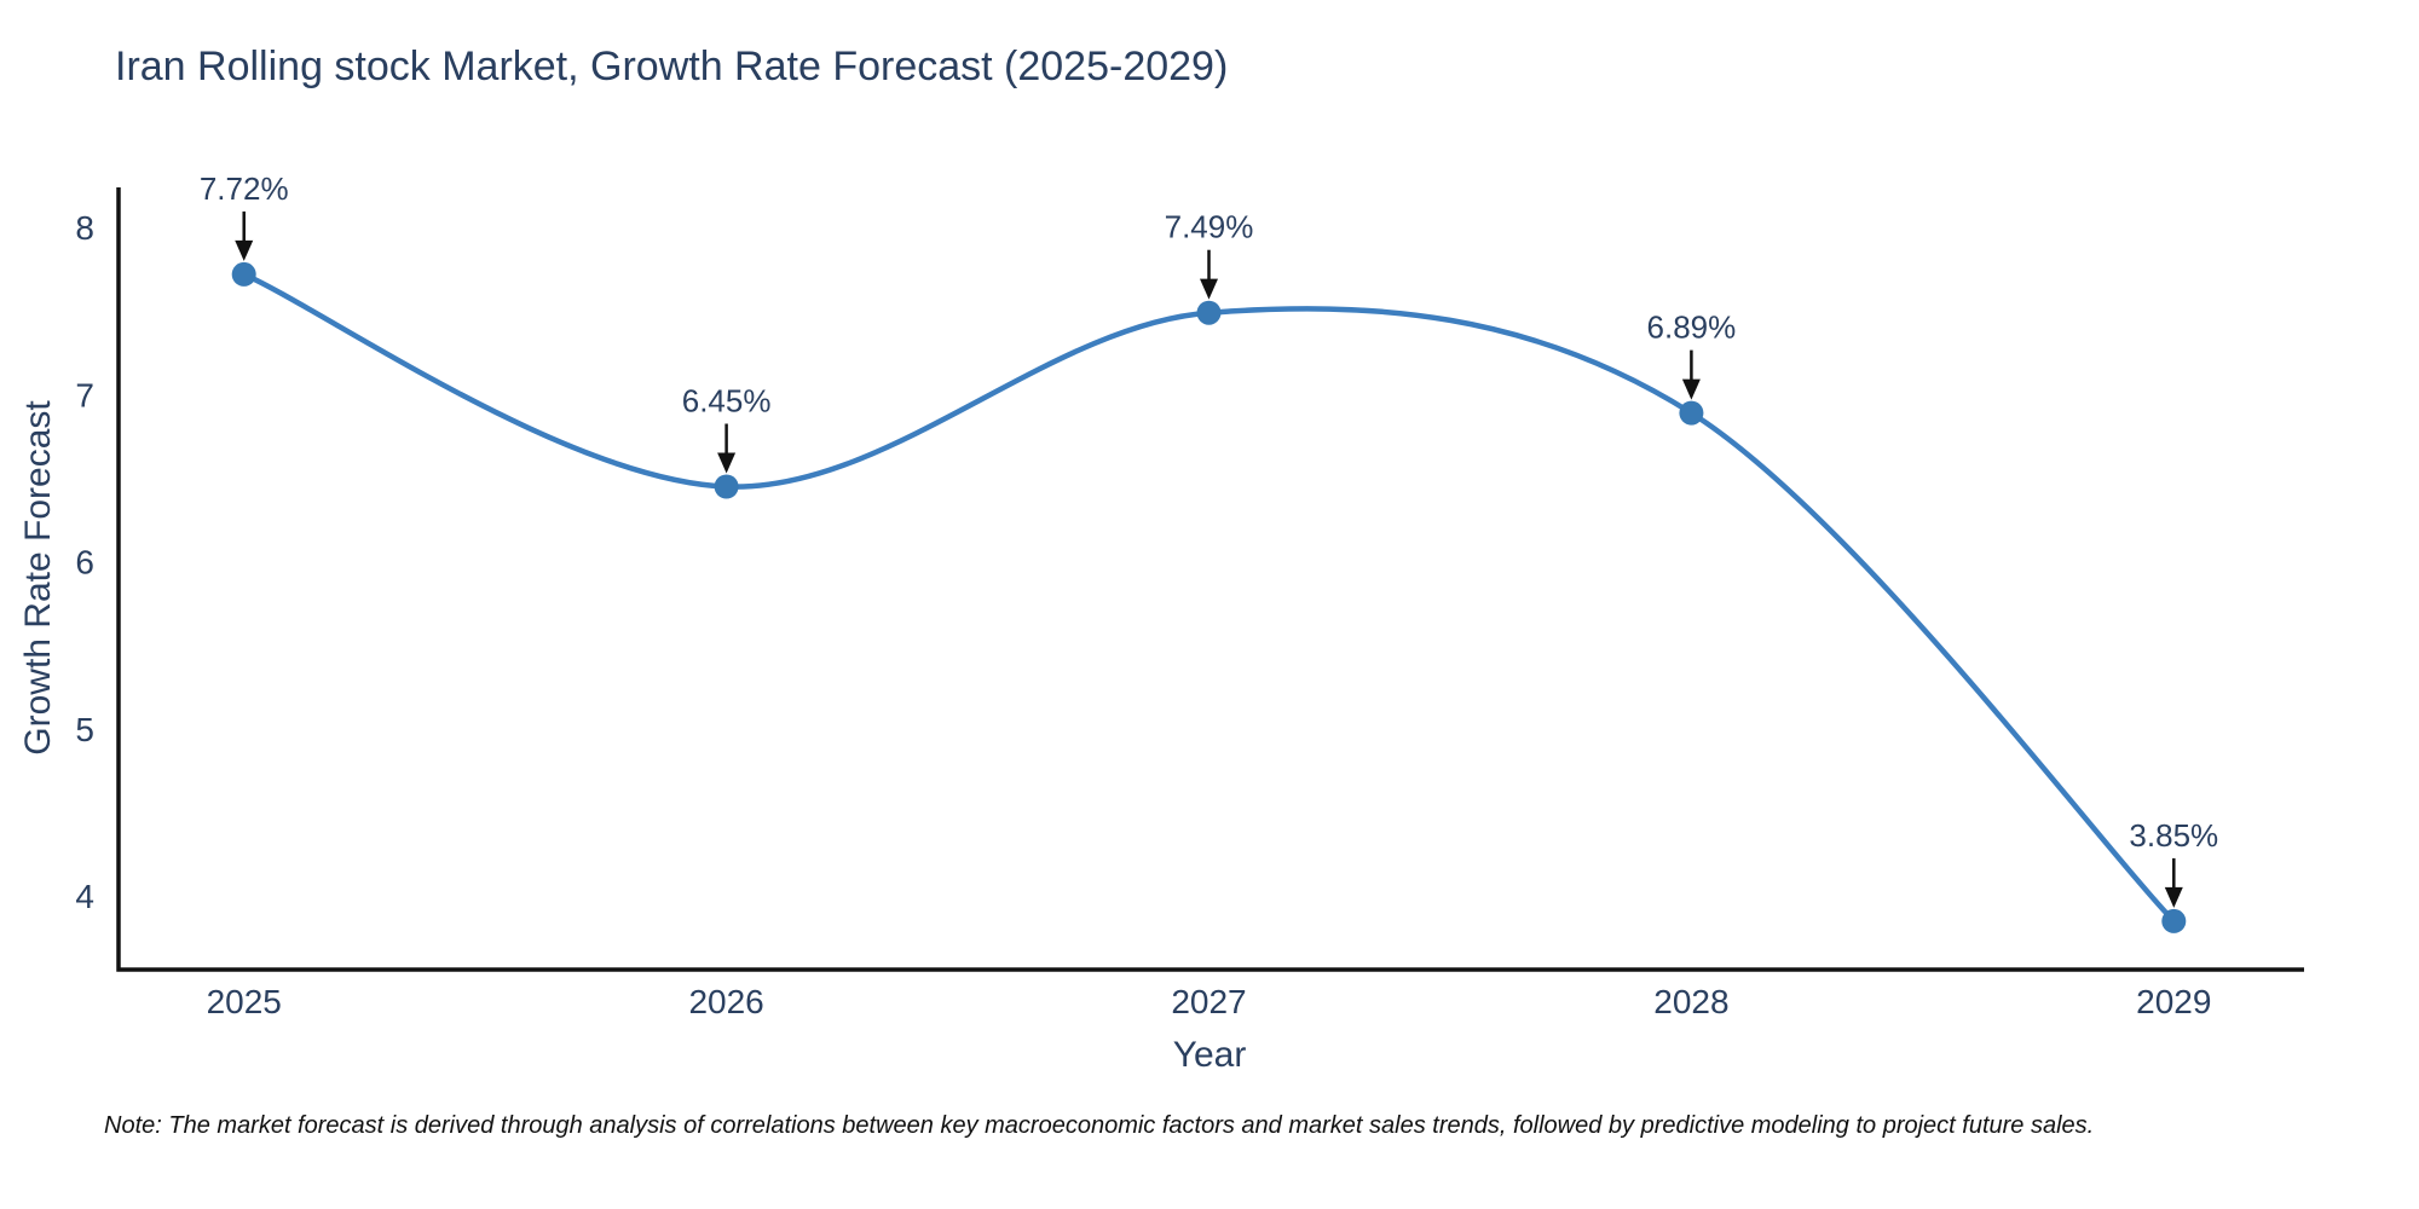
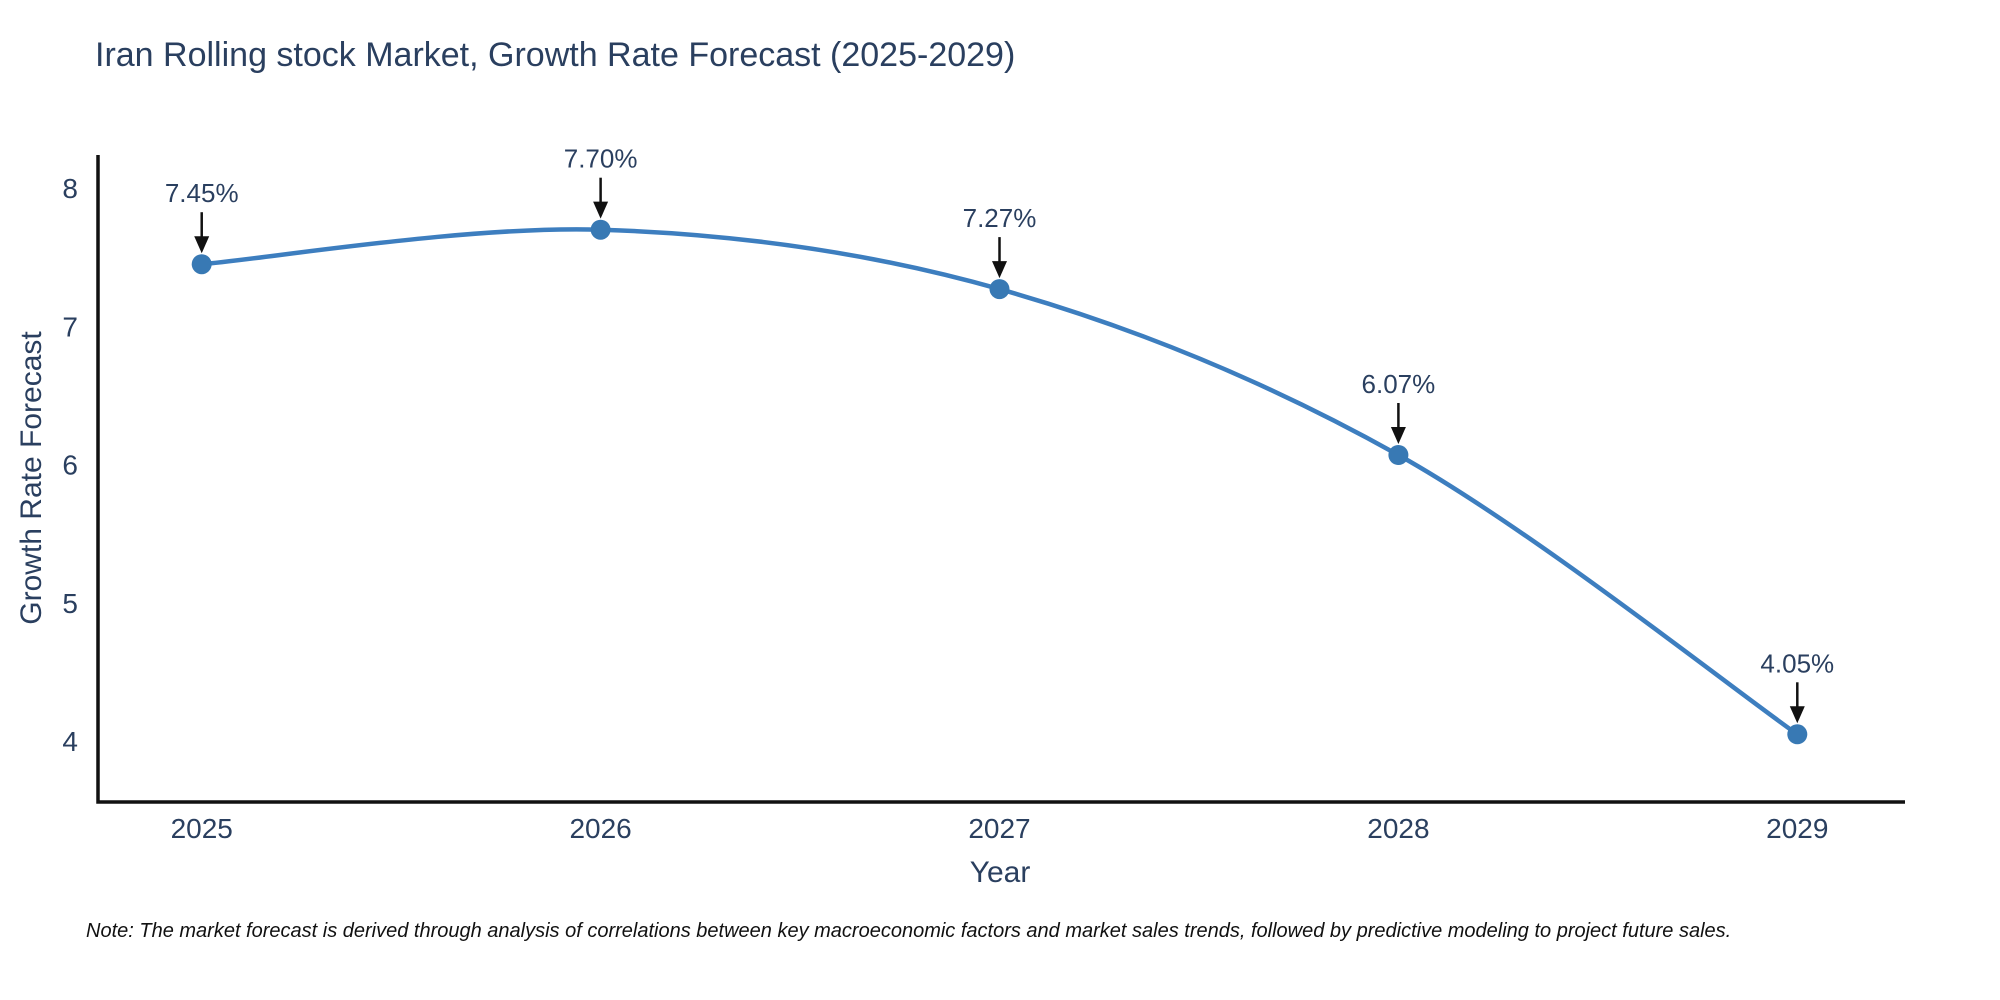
2025: 7.72% -> 7.45%
2026: 6.45% -> 7.70%
2027: 7.49% -> 7.27%
2028: 6.89% -> 6.07%
2029: 3.85% -> 4.05%
